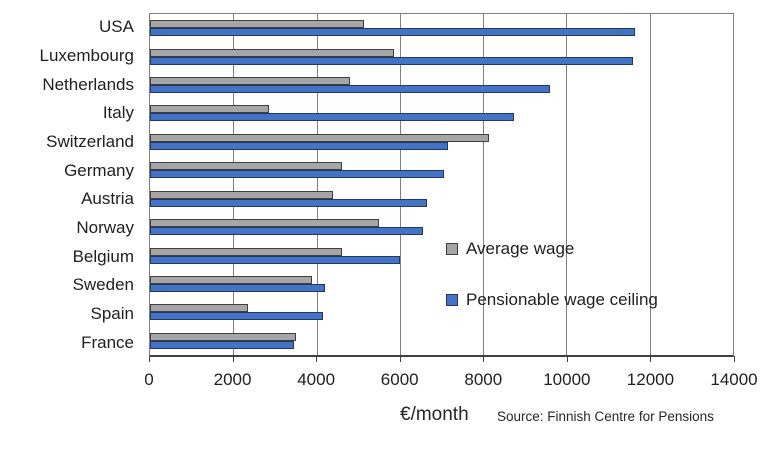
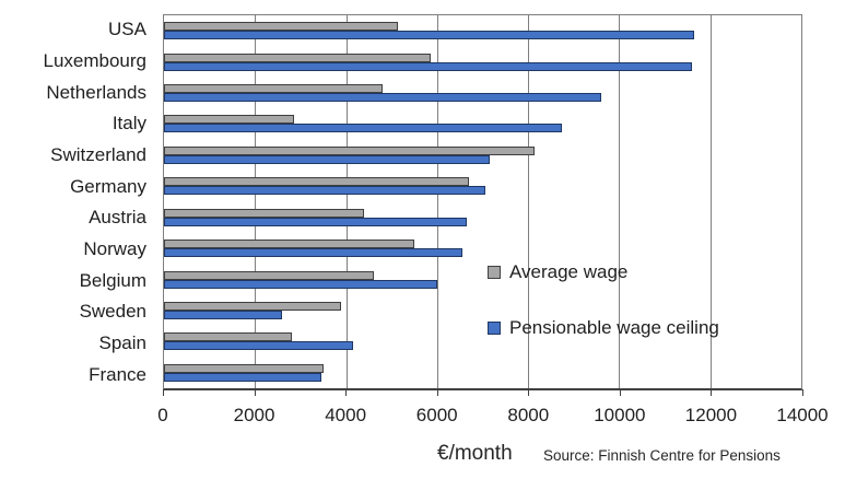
Average wage/Germany: 4600 -> 6700
Pensionable wage ceiling/Sweden: 4200 -> 2600
Average wage/Spain: 2400 -> 2800
